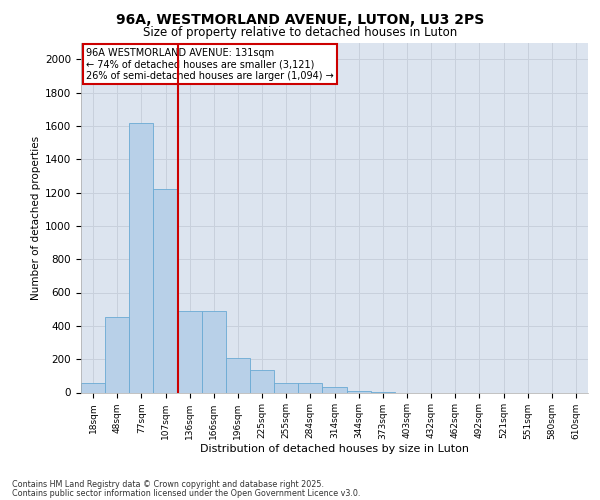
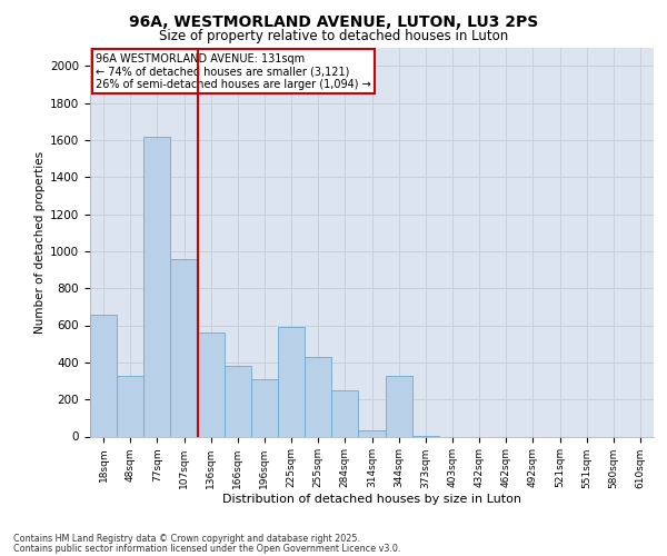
18sqm: 60 -> 660
48sqm: 460 -> 330
107sqm: 1220 -> 960
136sqm: 490 -> 560
166sqm: 490 -> 380
196sqm: 210 -> 310
225sqm: 140 -> 590
255sqm: 60 -> 430
284sqm: 60 -> 250
344sqm: 10 -> 330
